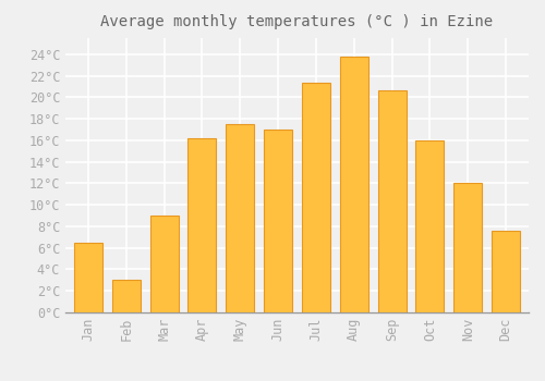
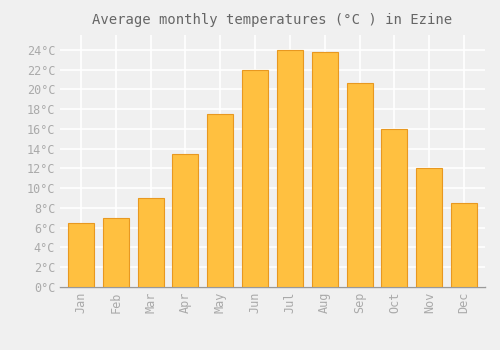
Feb: 3.0°C -> 7.0°C
Apr: 16.2°C -> 13.5°C
Jun: 17.0°C -> 22.0°C
Jul: 21.4°C -> 24.0°C
Dec: 7.6°C -> 8.5°C
